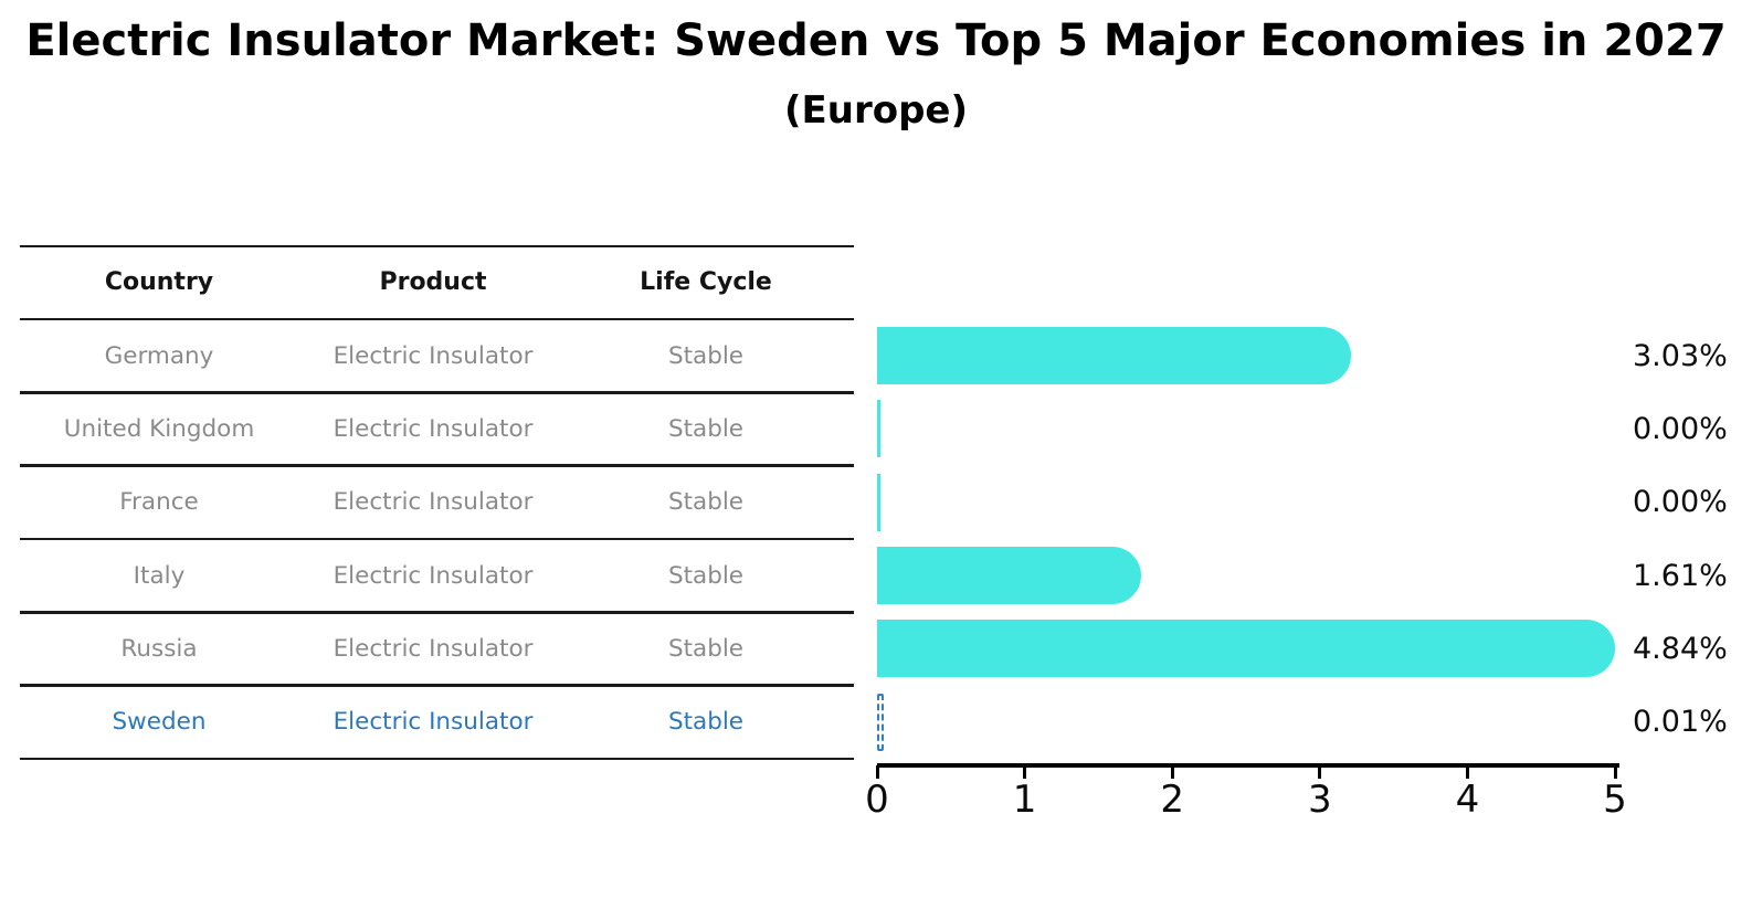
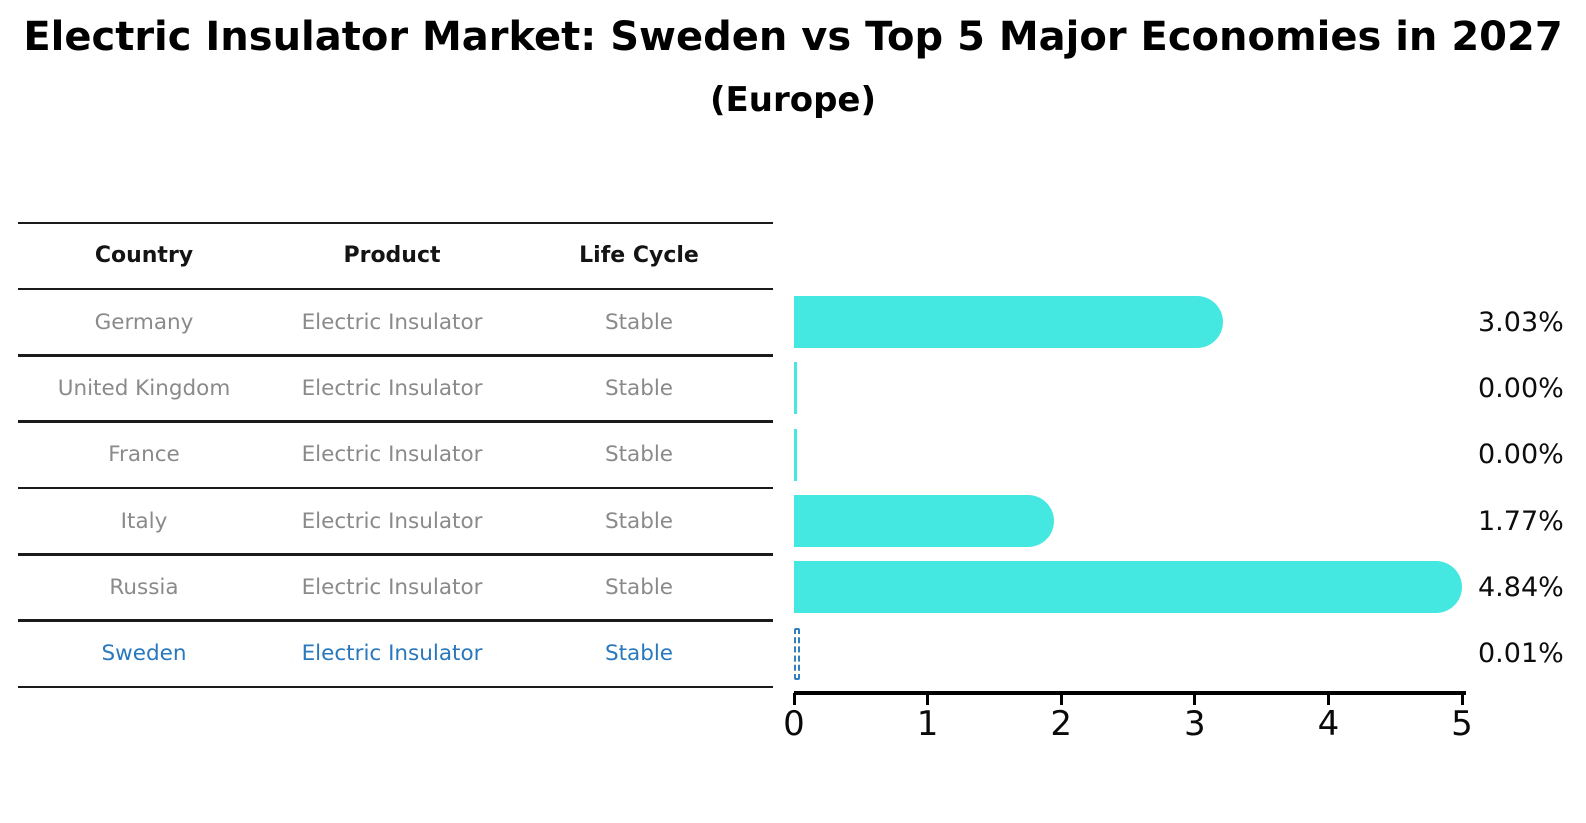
Italy: 1.61% -> 1.77%
